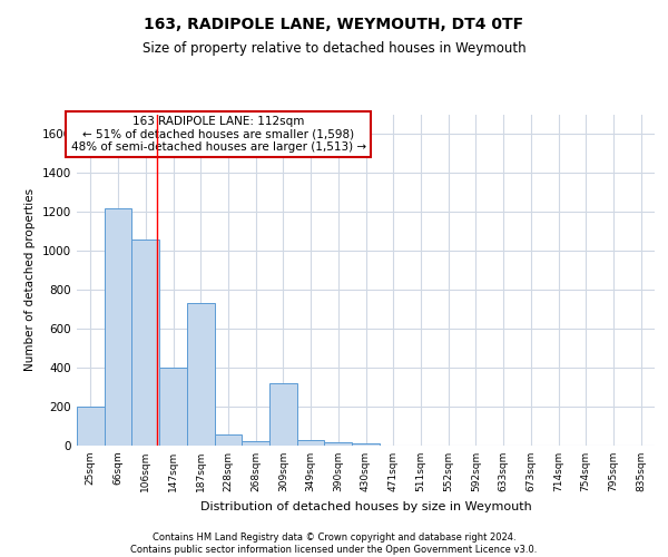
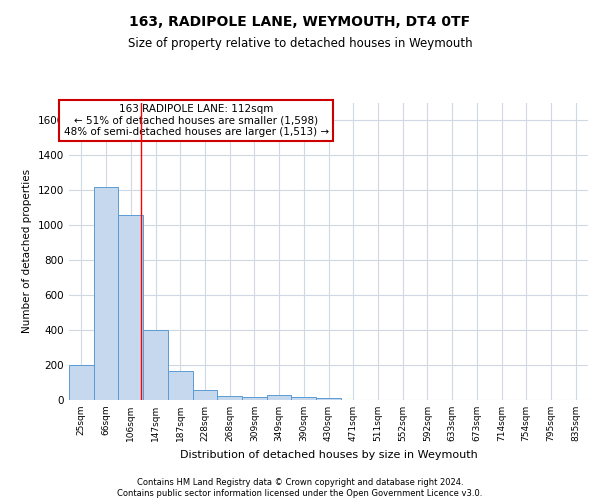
187sqm: 730 -> 160
309sqm: 320 -> 20
